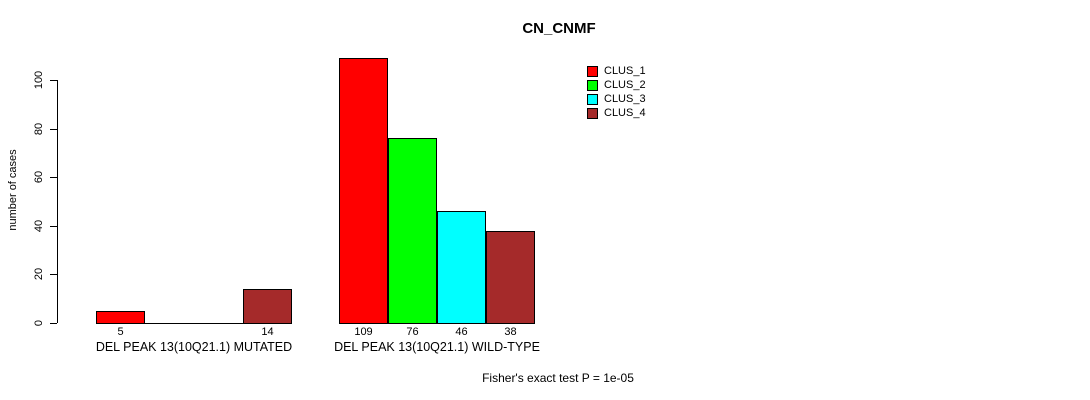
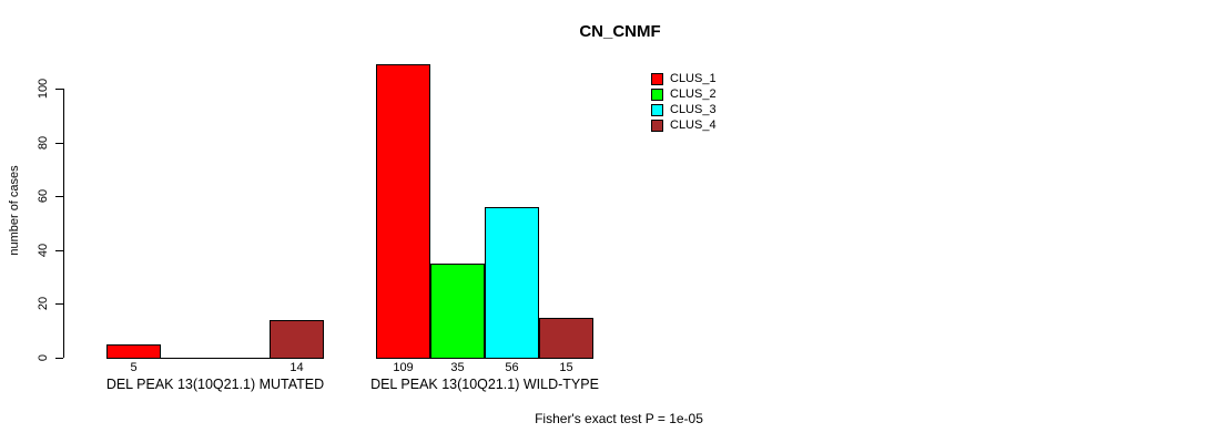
CLUS_2/DEL PEAK 13(10Q21.1) WILD-TYPE: 76 -> 35
CLUS_3/DEL PEAK 13(10Q21.1) WILD-TYPE: 46 -> 56
CLUS_4/DEL PEAK 13(10Q21.1) WILD-TYPE: 38 -> 15
